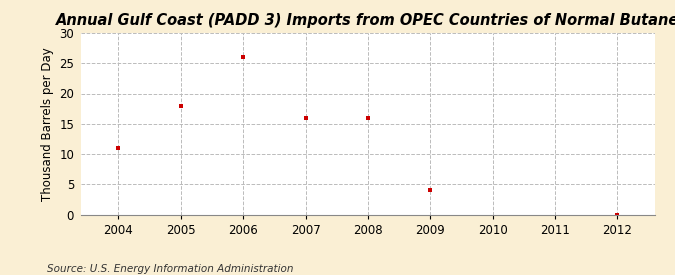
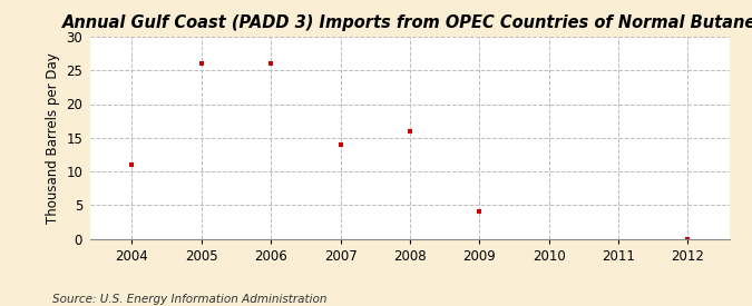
2005: 18 -> 26
2007: 16 -> 14
